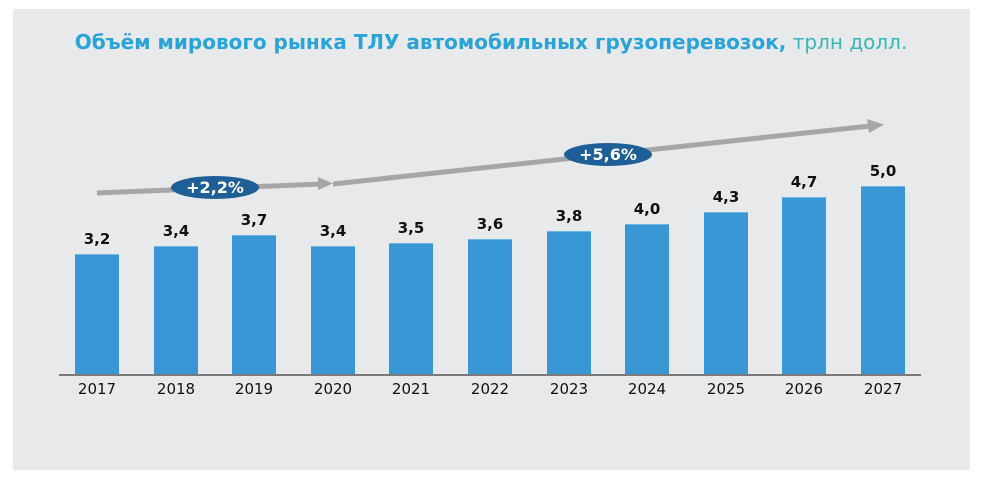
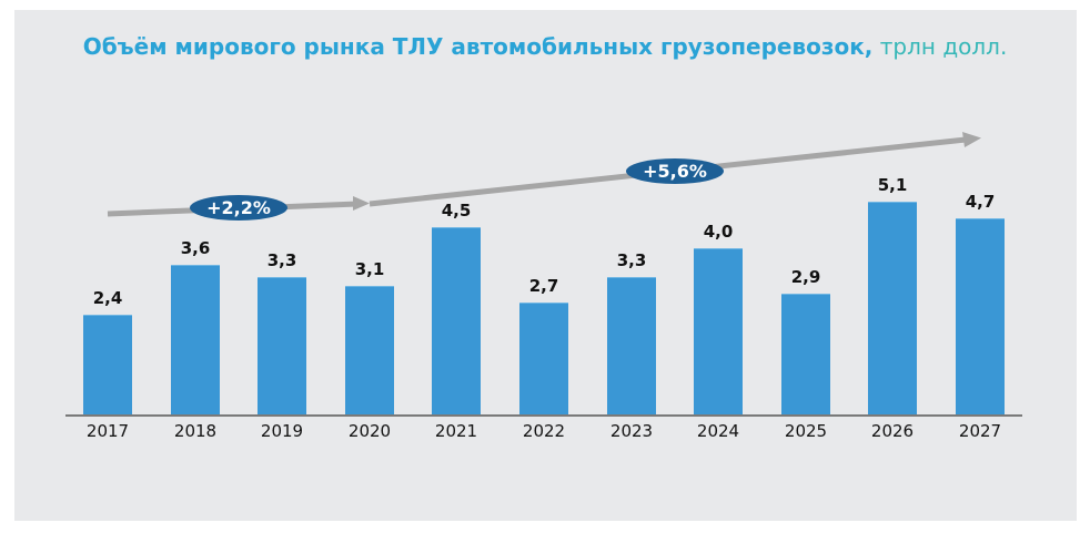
2017: 3,2 -> 2,4
2018: 3,4 -> 3,6
2019: 3,7 -> 3,3
2020: 3,4 -> 3,1
2021: 3,5 -> 4,5
2022: 3,6 -> 2,7
2023: 3,8 -> 3,3
2025: 4,3 -> 2,9
2026: 4,7 -> 5,1
2027: 5,0 -> 4,7
